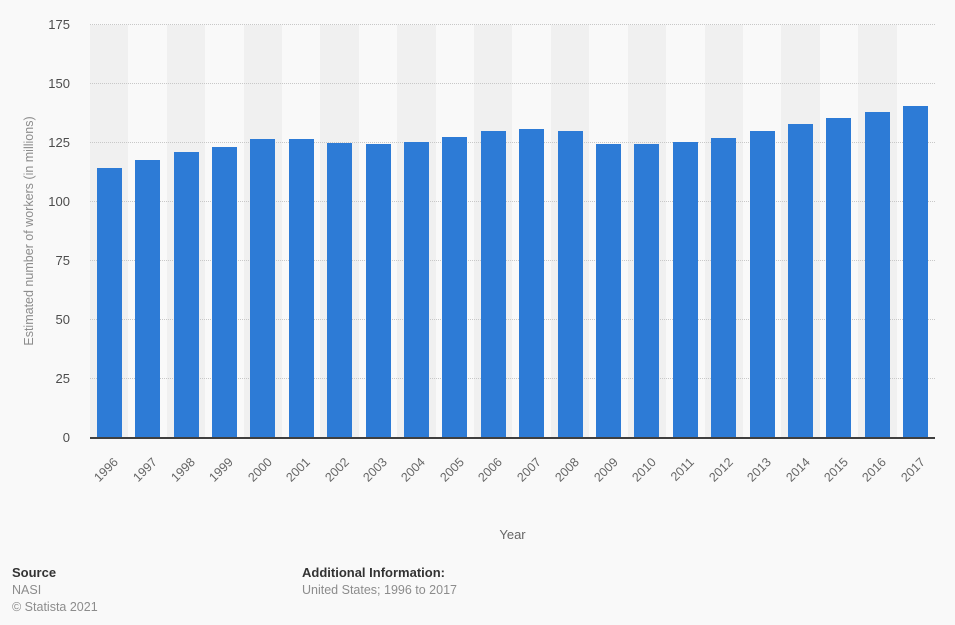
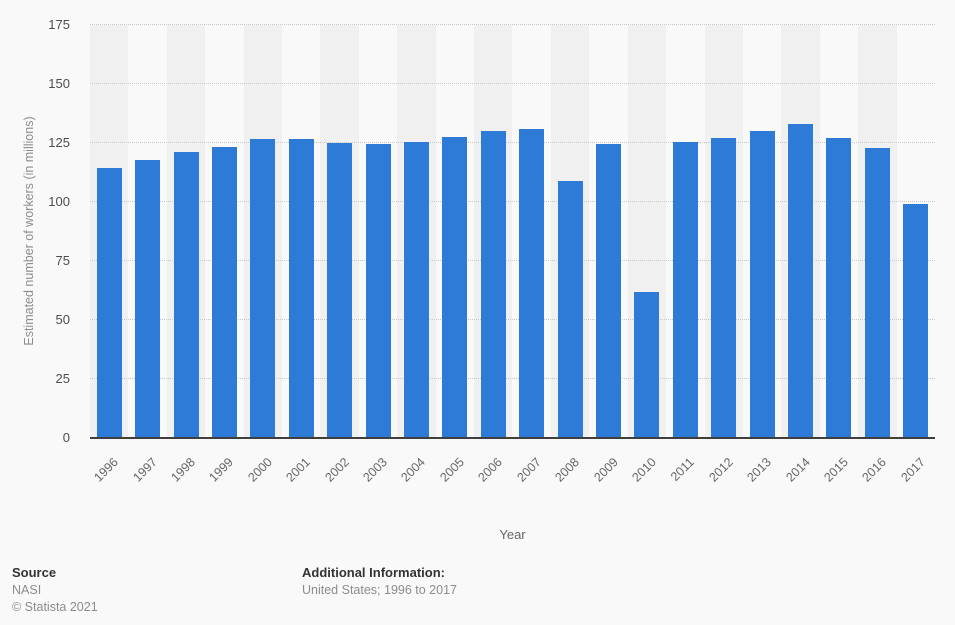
2008: 130 -> 109
2010: 124 -> 62
2015: 136 -> 127
2016: 138 -> 123
2017: 140 -> 99
